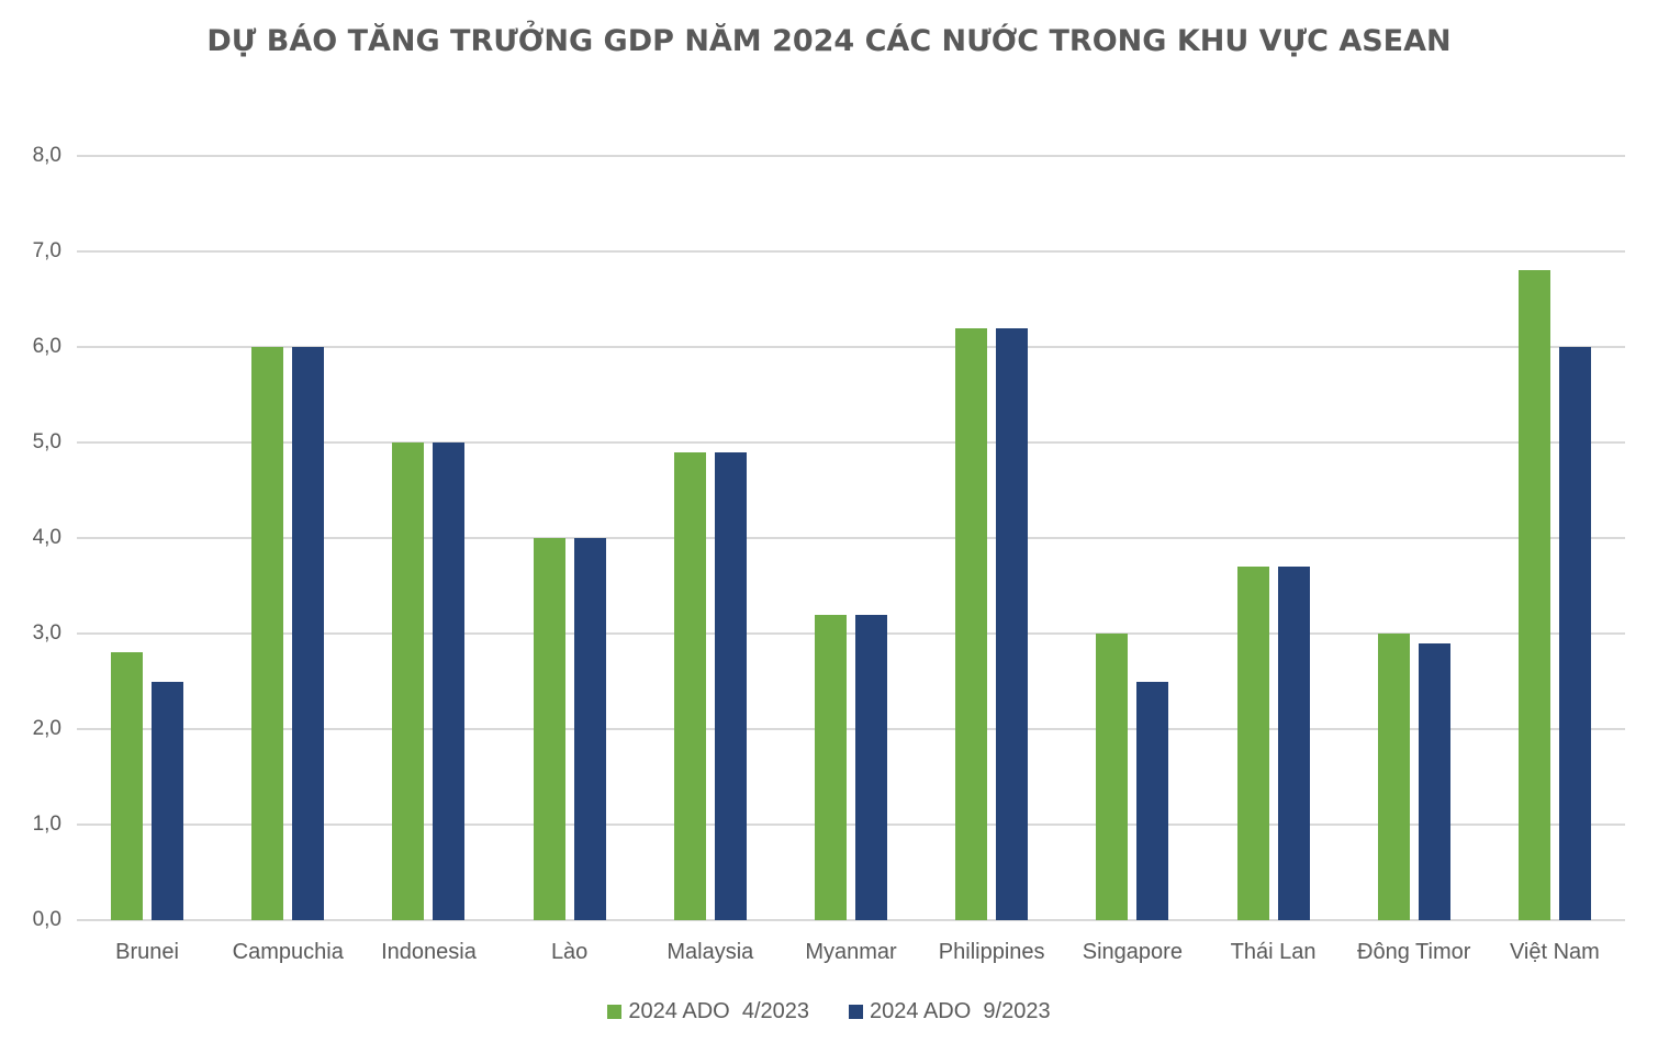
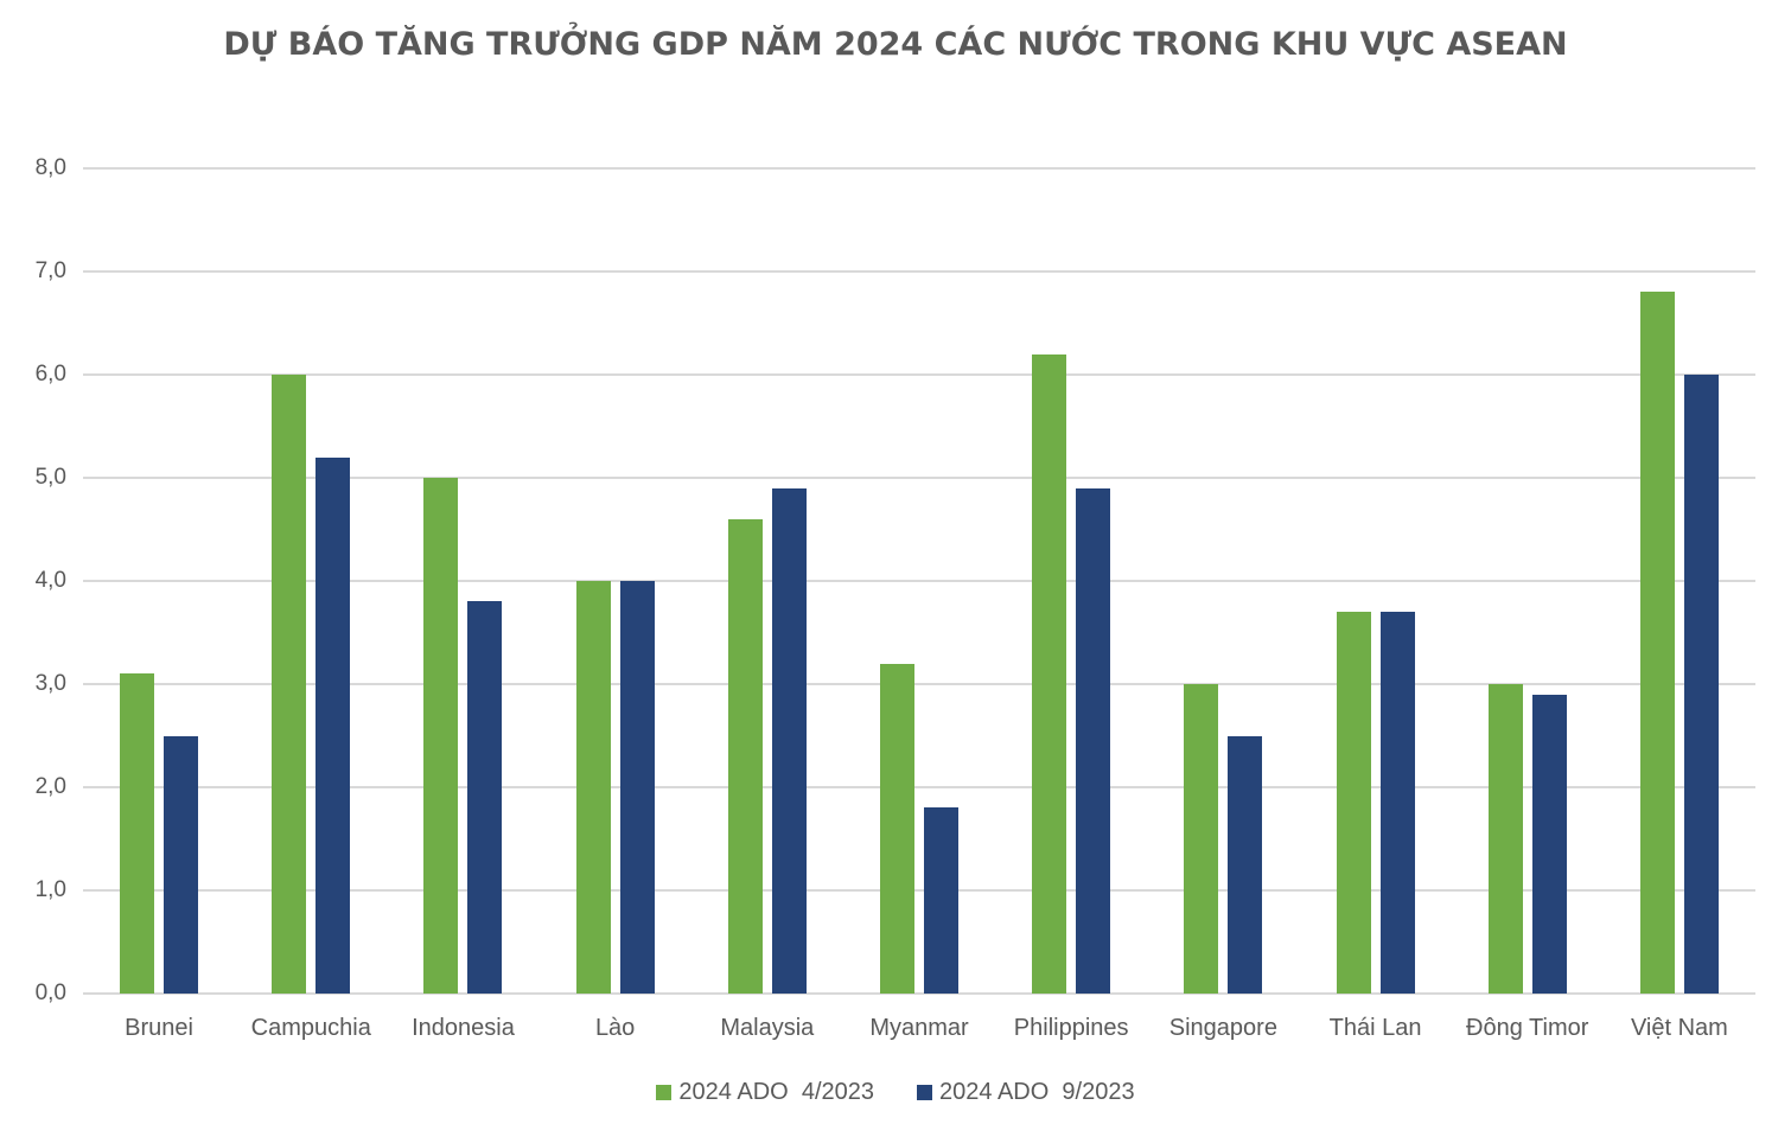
2024 ADO 4/2023/Brunei: 2,8 -> 3,1
2024 ADO 9/2023/Campuchia: 6,0 -> 5,2
2024 ADO 9/2023/Indonesia: 5,0 -> 3,8
2024 ADO 4/2023/Malaysia: 4,9 -> 4,6
2024 ADO 9/2023/Myanmar: 3,2 -> 1,8
2024 ADO 9/2023/Philippines: 6,2 -> 4,9
